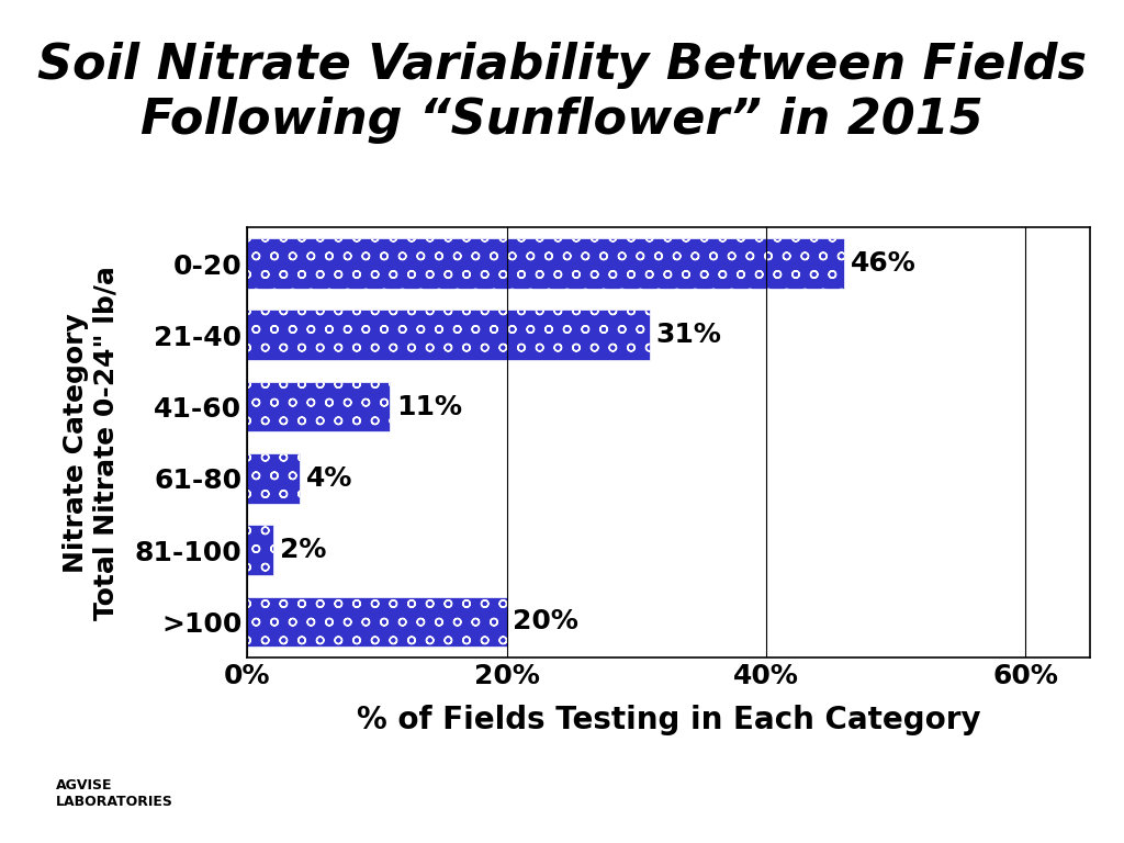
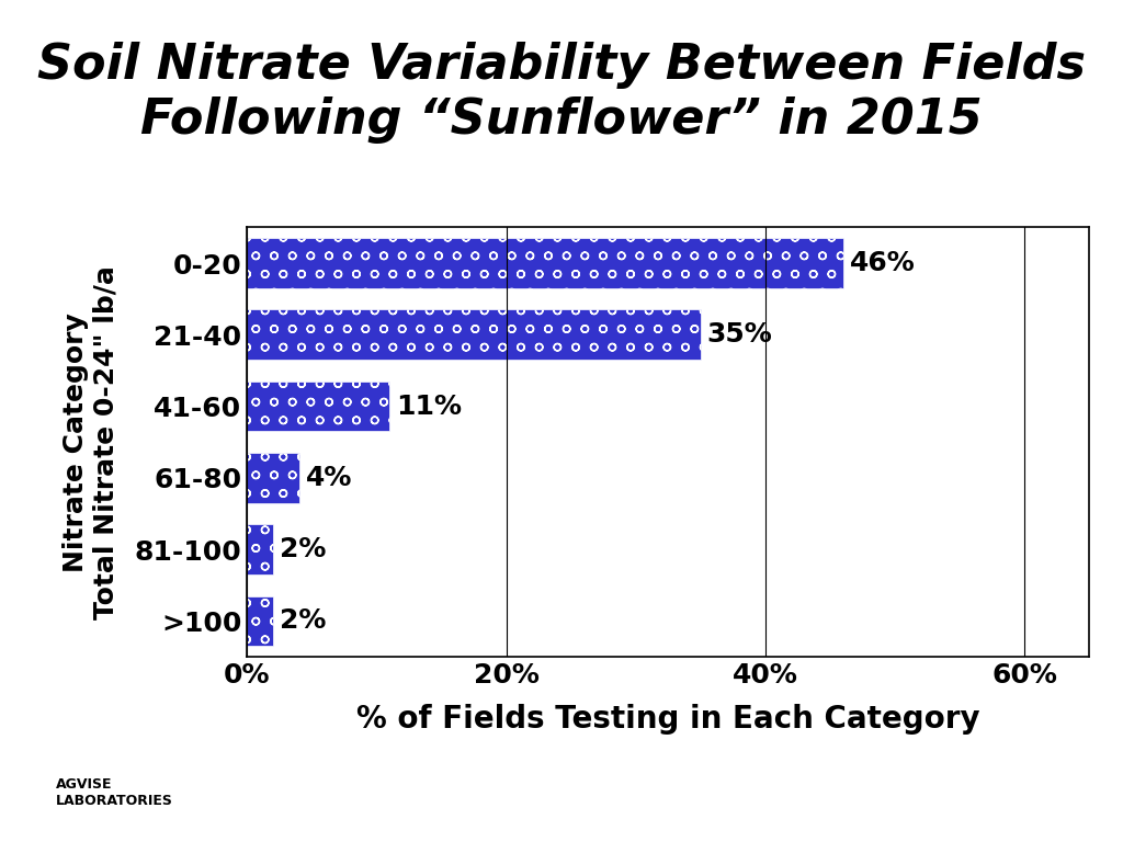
21-40: 31% -> 35%
>100: 20% -> 2%
